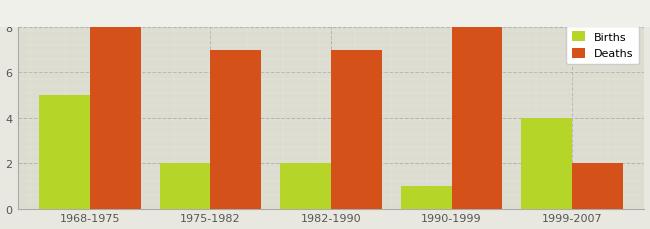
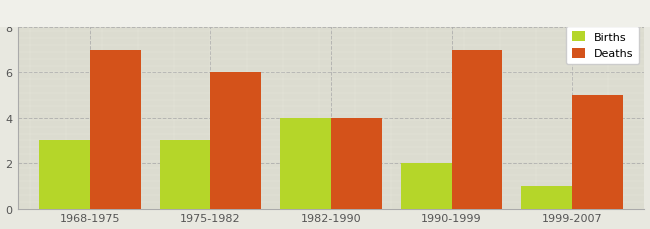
Births/1968-1975: 5 -> 3
Deaths/1968-1975: 8 -> 7
Births/1975-1982: 2 -> 3
Deaths/1975-1982: 7 -> 6
Births/1982-1990: 2 -> 4
Deaths/1982-1990: 7 -> 4
Births/1990-1999: 1 -> 2
Deaths/1990-1999: 8 -> 7
Births/1999-2007: 4 -> 1
Deaths/1999-2007: 2 -> 5
